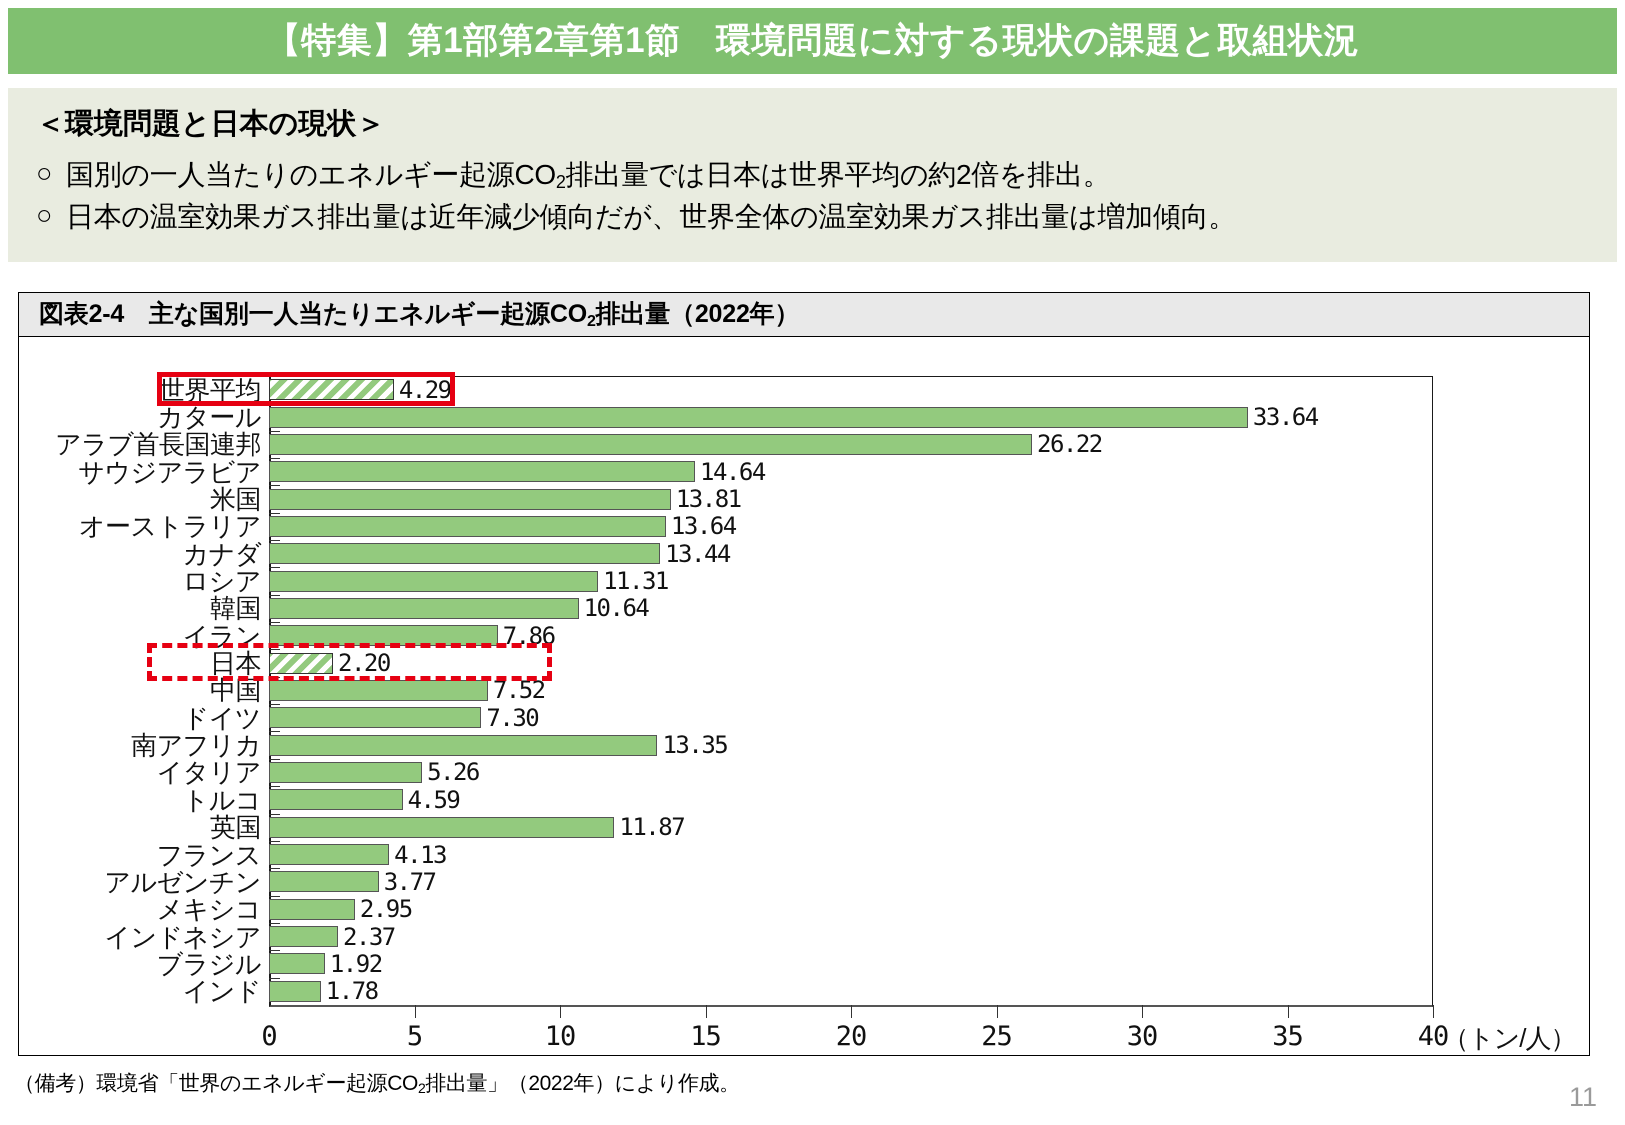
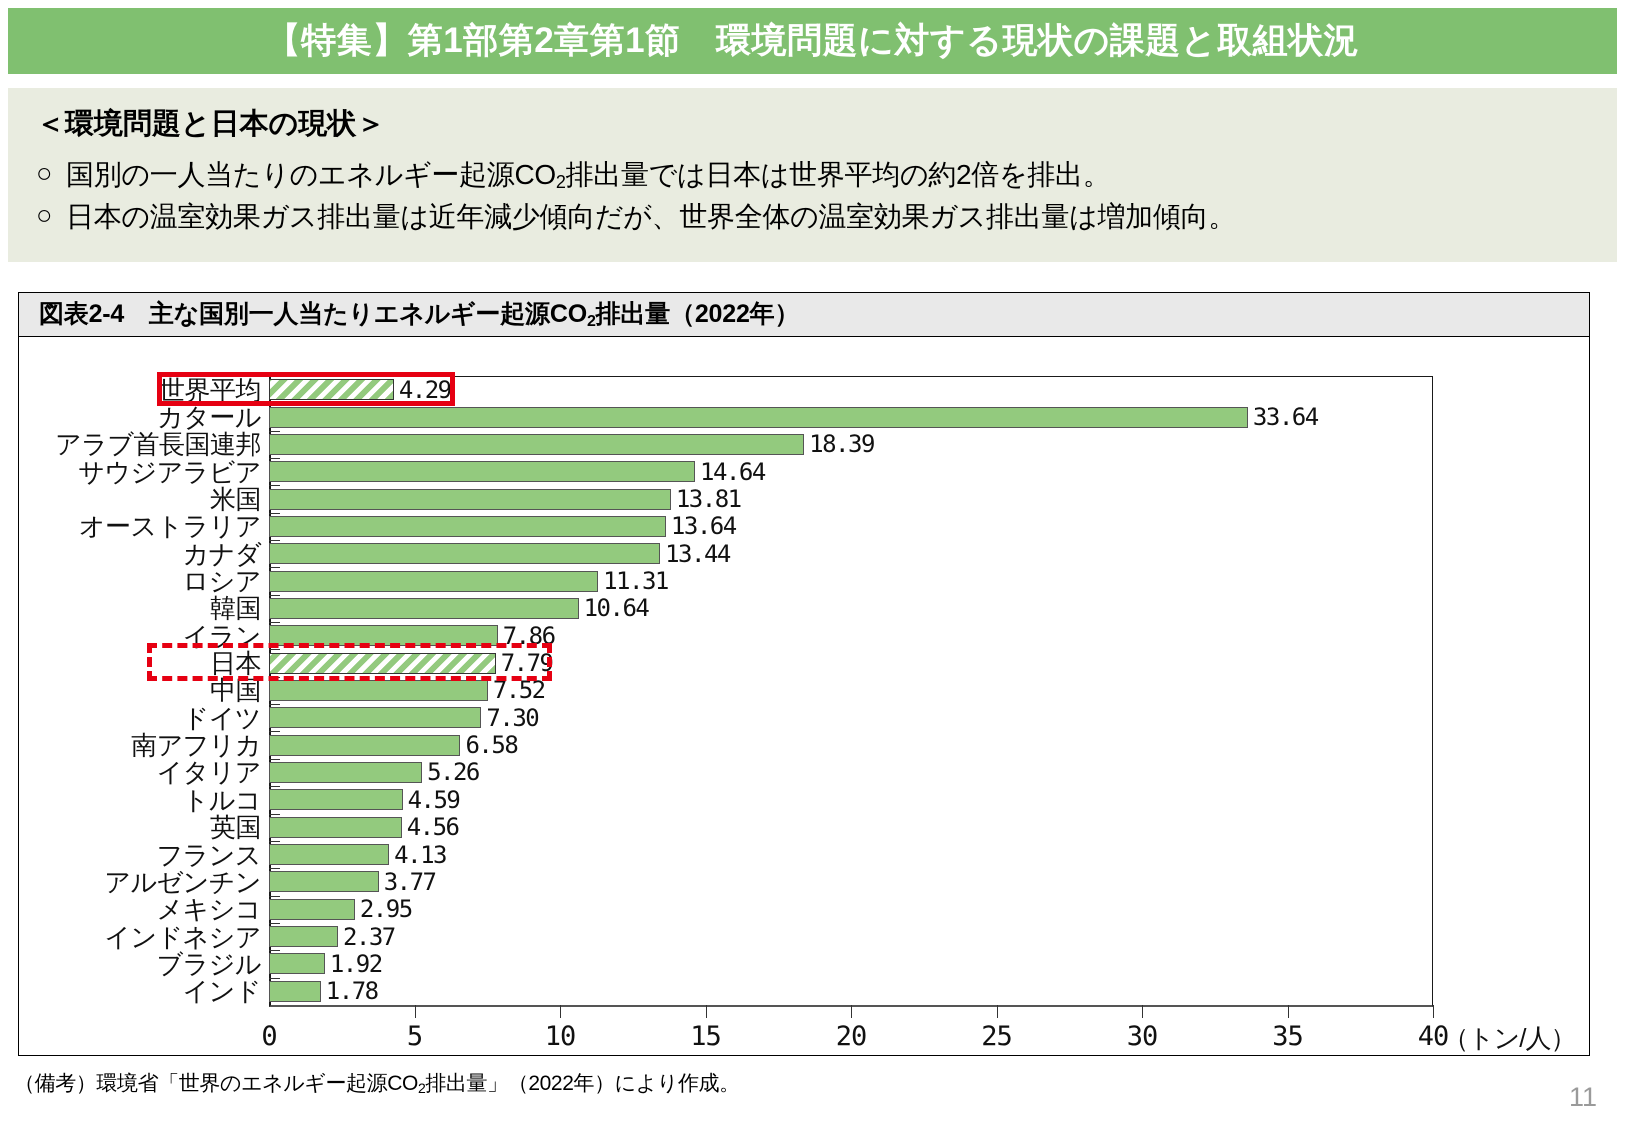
アラブ首長国連邦: 26.22 -> 18.39
日本: 2.20 -> 7.79
南アフリカ: 13.35 -> 6.58
英国: 11.87 -> 4.56
